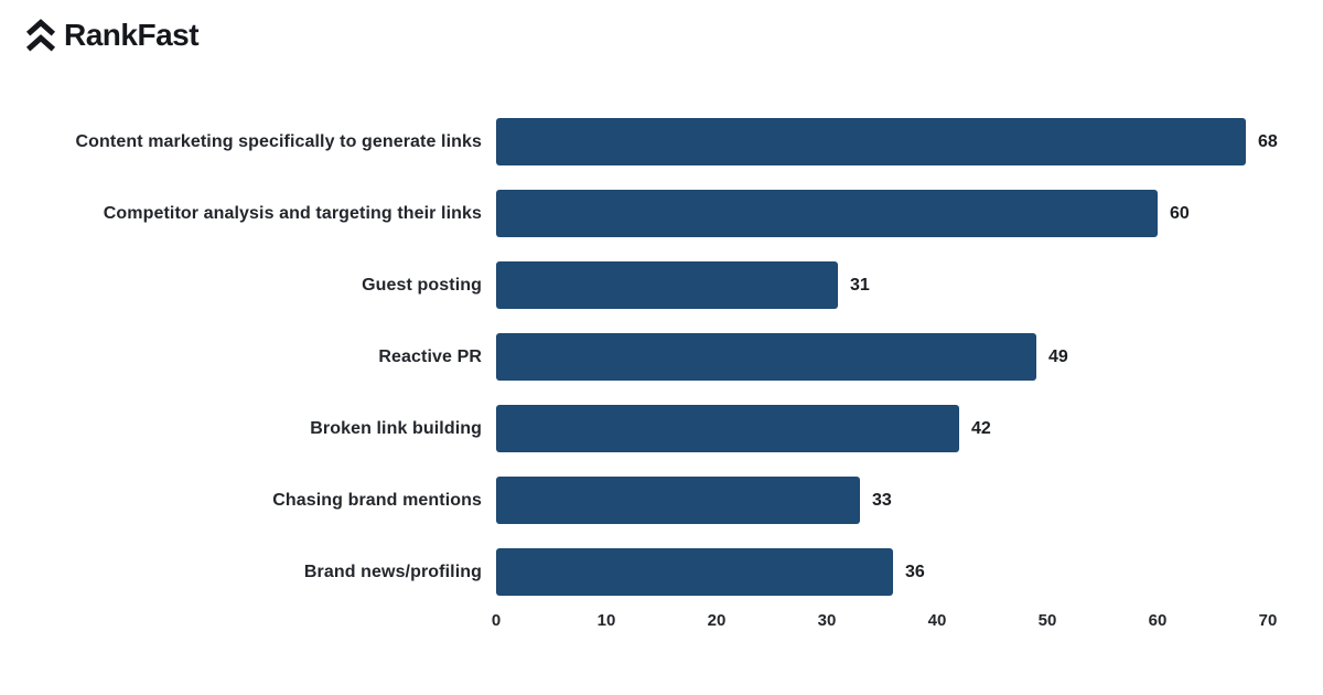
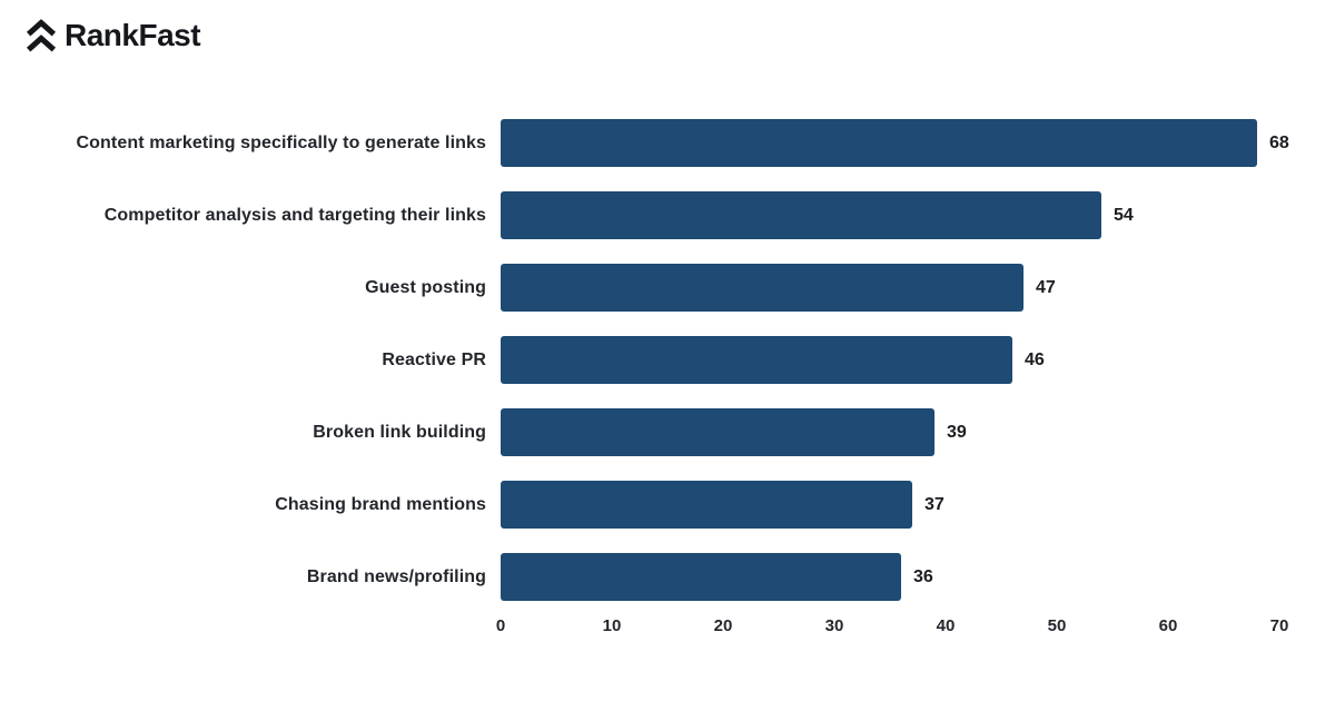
Competitor analysis and targeting their links: 60 -> 54
Guest posting: 31 -> 47
Reactive PR: 49 -> 46
Broken link building: 42 -> 39
Chasing brand mentions: 33 -> 37
